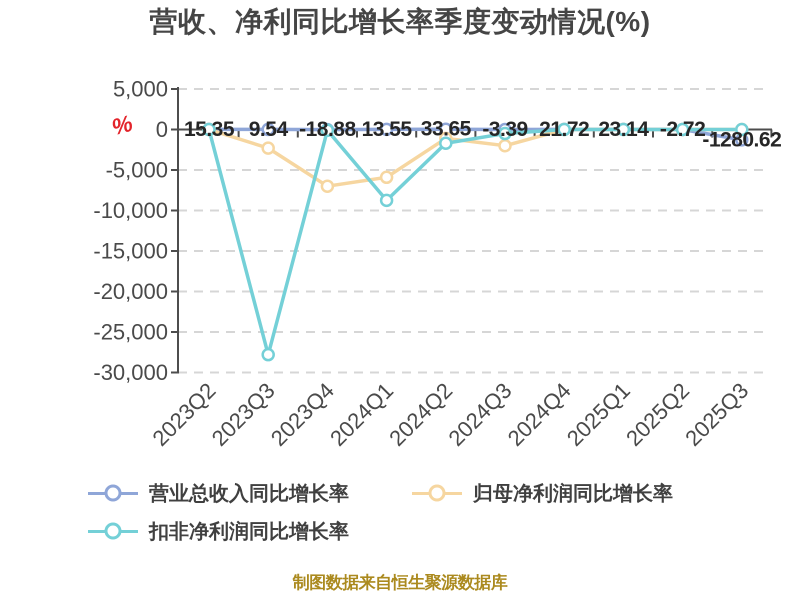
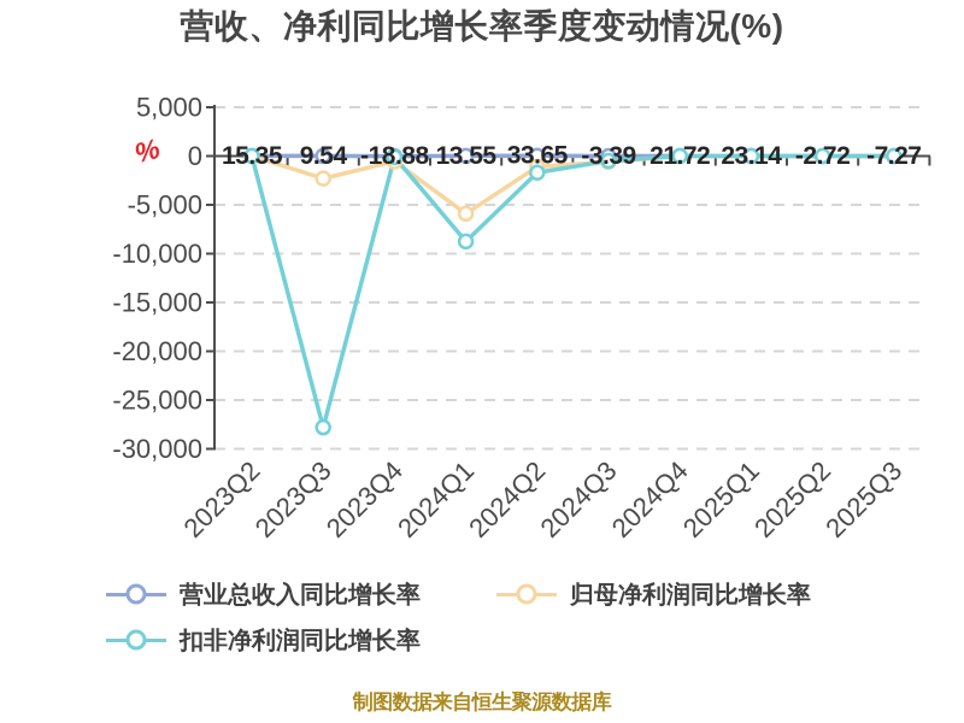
归母净利润同比增长率/2023Q4: -7000 -> -1000
归母净利润同比增长率/2024Q3: -2000 -> -1000
营业总收入同比增长率/2025Q3: -1280.62 -> -7.27
